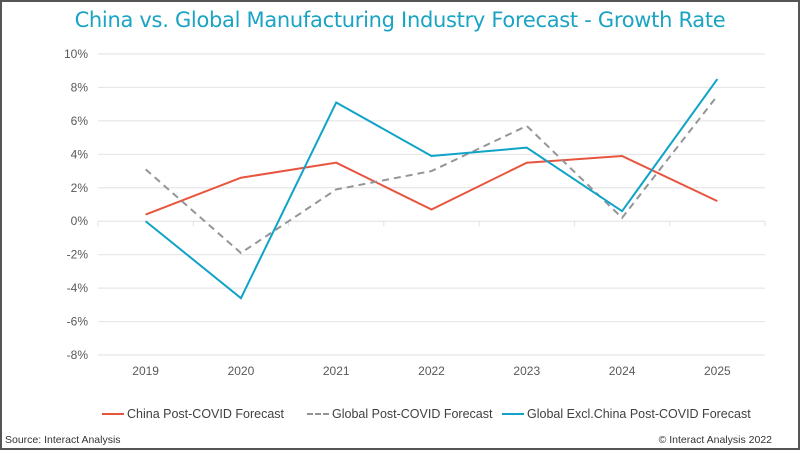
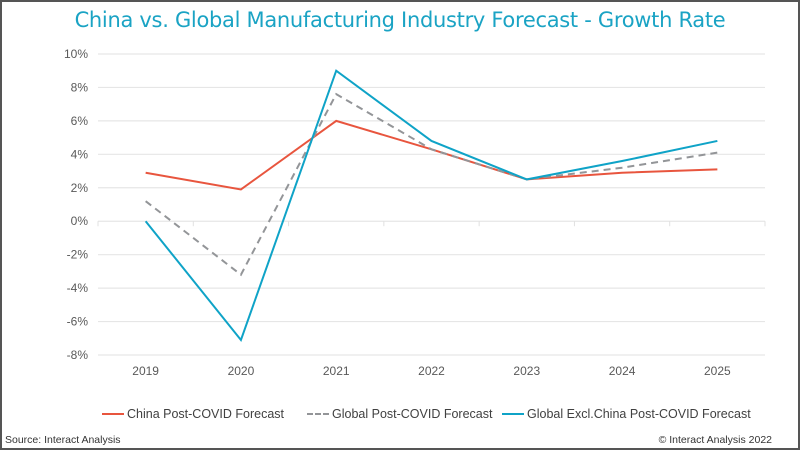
China Post-COVID Forecast/2019: 0.4% -> 2.9%
Global Post-COVID Forecast/2019: 3.1% -> 1.2%
China Post-COVID Forecast/2020: 2.6% -> 1.9%
Global Post-COVID Forecast/2020: -1.9% -> -3.2%
Global Excl.China Post-COVID Forecast/2020: -4.6% -> -7.1%
China Post-COVID Forecast/2021: 3.5% -> 6.0%
Global Post-COVID Forecast/2021: 1.9% -> 7.6%
Global Excl.China Post-COVID Forecast/2021: 7.1% -> 9.0%
China Post-COVID Forecast/2022: 0.7% -> 4.3%
Global Post-COVID Forecast/2022: 3.0% -> 4.3%
Global Excl.China Post-COVID Forecast/2022: 3.9% -> 4.8%
China Post-COVID Forecast/2023: 3.5% -> 2.5%
Global Post-COVID Forecast/2023: 5.7% -> 2.5%
Global Excl.China Post-COVID Forecast/2023: 4.4% -> 2.5%
China Post-COVID Forecast/2024: 3.9% -> 2.9%
Global Post-COVID Forecast/2024: 0.2% -> 3.2%
Global Excl.China Post-COVID Forecast/2024: 0.6% -> 3.6%
China Post-COVID Forecast/2025: 1.2% -> 3.1%
Global Post-COVID Forecast/2025: 7.5% -> 4.1%
Global Excl.China Post-COVID Forecast/2025: 8.5% -> 4.8%
